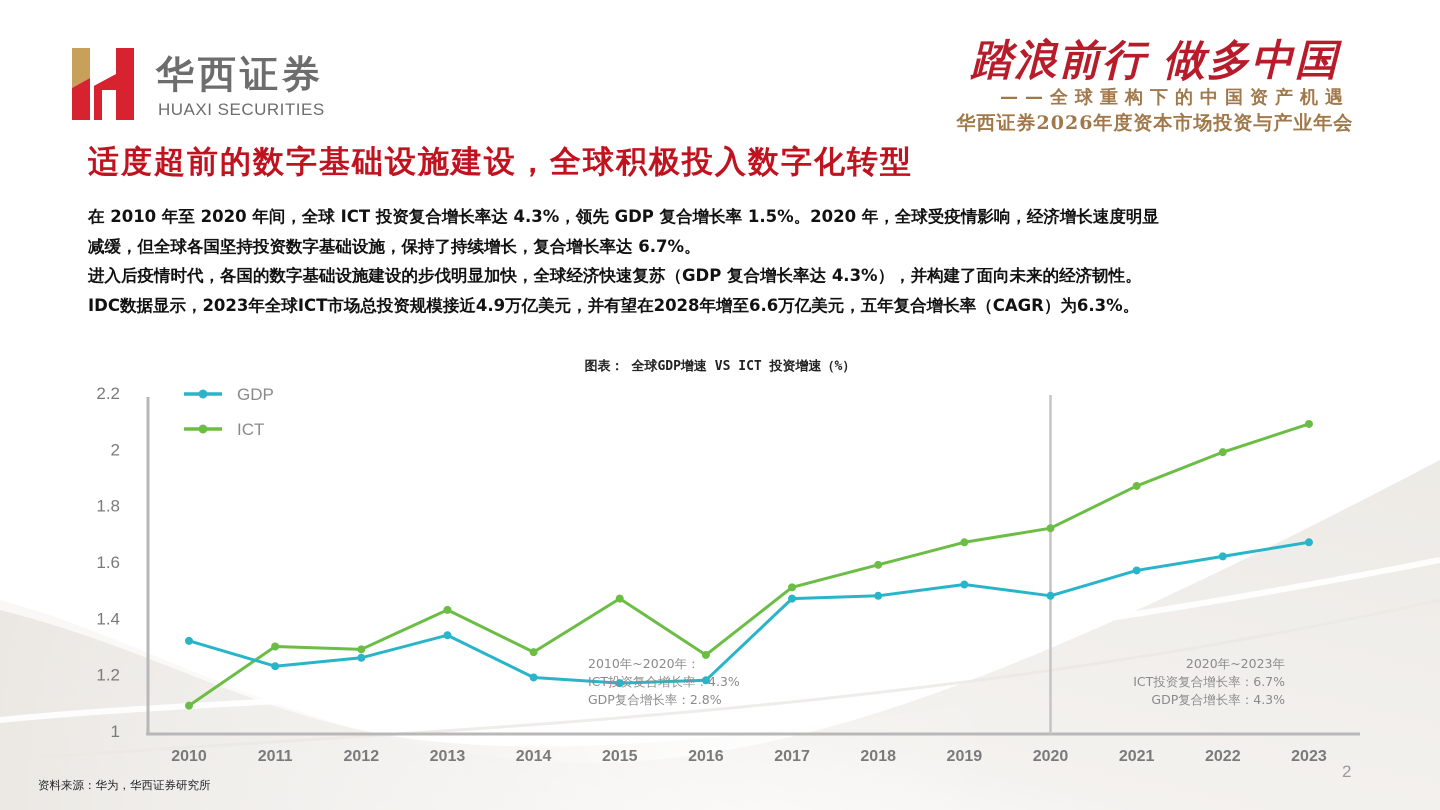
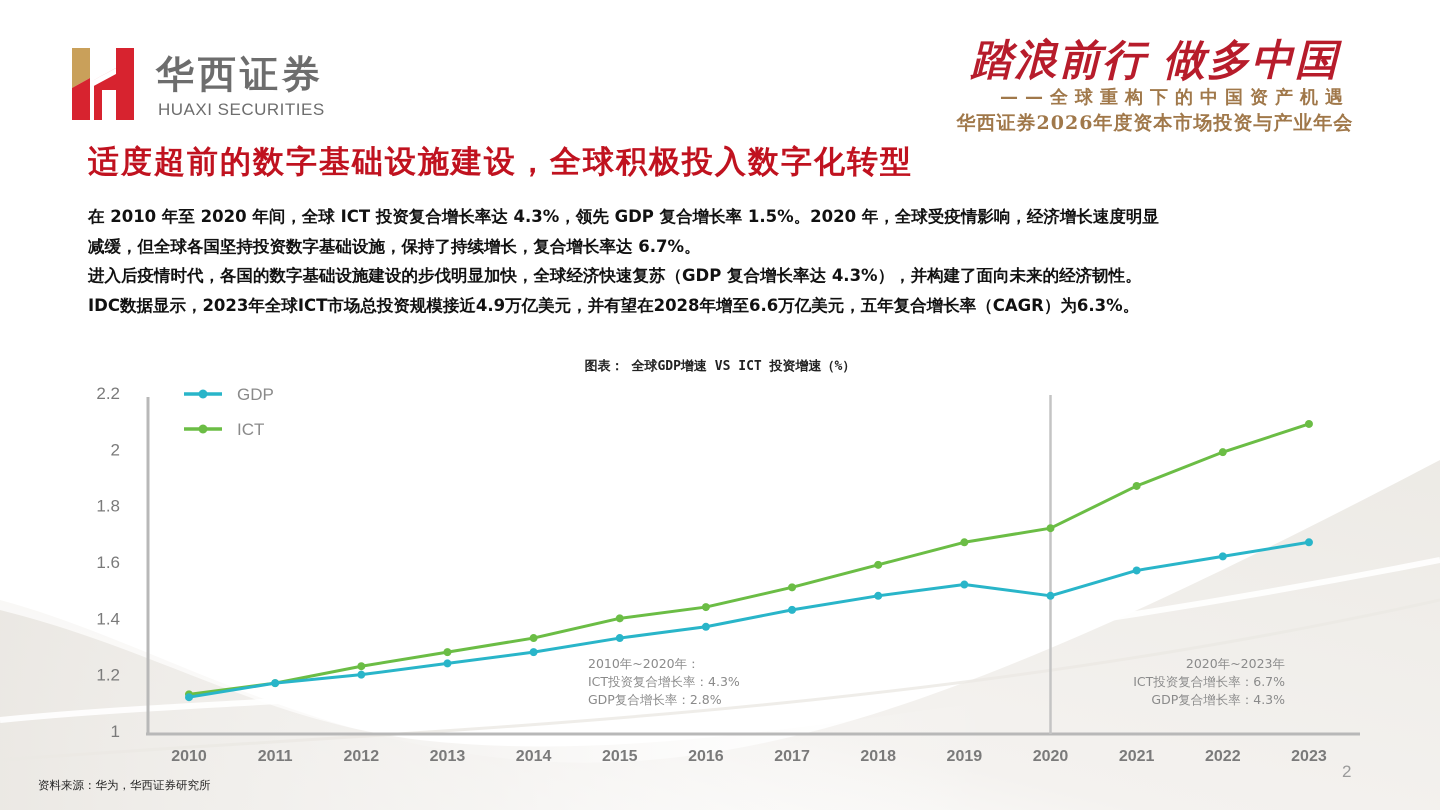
GDP/2010: 1.32 -> 1.12
ICT/2010: 1.09 -> 1.13
GDP/2011: 1.23 -> 1.17
ICT/2011: 1.30 -> 1.17
GDP/2012: 1.26 -> 1.20
ICT/2012: 1.29 -> 1.23
GDP/2013: 1.34 -> 1.24
ICT/2013: 1.43 -> 1.28
GDP/2014: 1.19 -> 1.28
ICT/2014: 1.28 -> 1.33
GDP/2015: 1.17 -> 1.33
ICT/2015: 1.47 -> 1.40
GDP/2016: 1.18 -> 1.37
ICT/2016: 1.27 -> 1.44
GDP/2017: 1.47 -> 1.43
